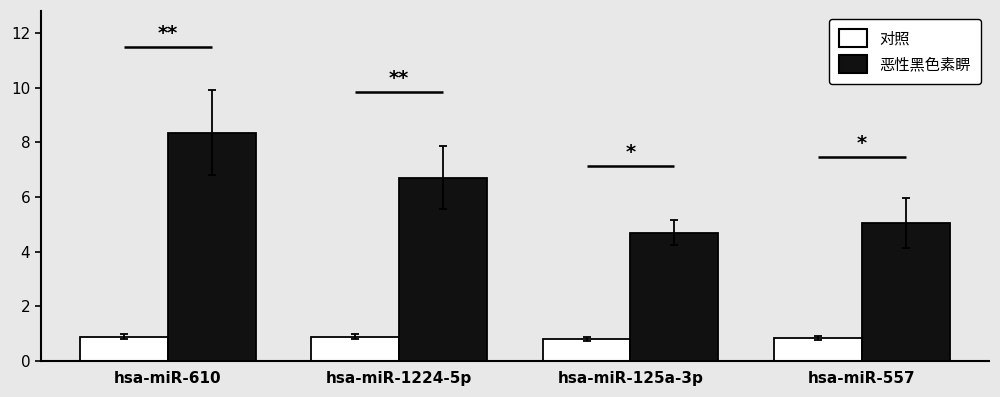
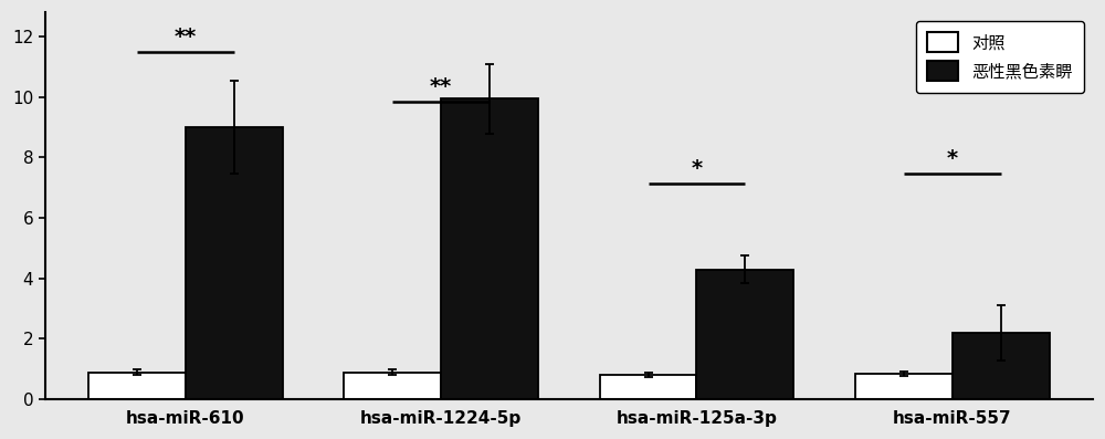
恶性黑色素睤/hsa-miR-610: 8.35 -> 9.00
恶性黑色素睤/hsa-miR-1224-5p: 6.70 -> 9.95
恶性黑色素睤/hsa-miR-125a-3p: 4.70 -> 4.30
恶性黑色素睤/hsa-miR-557: 5.05 -> 2.20
